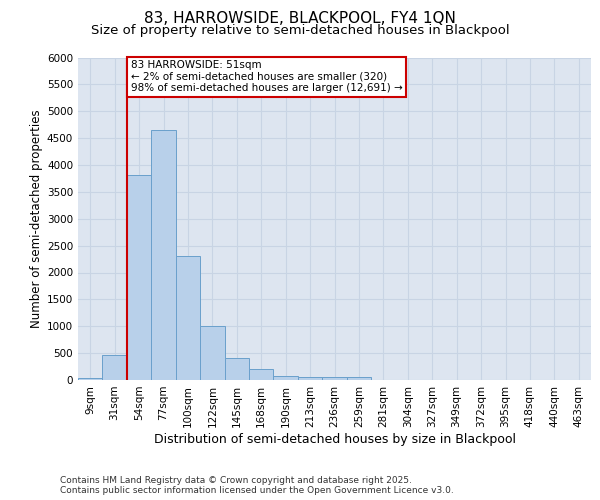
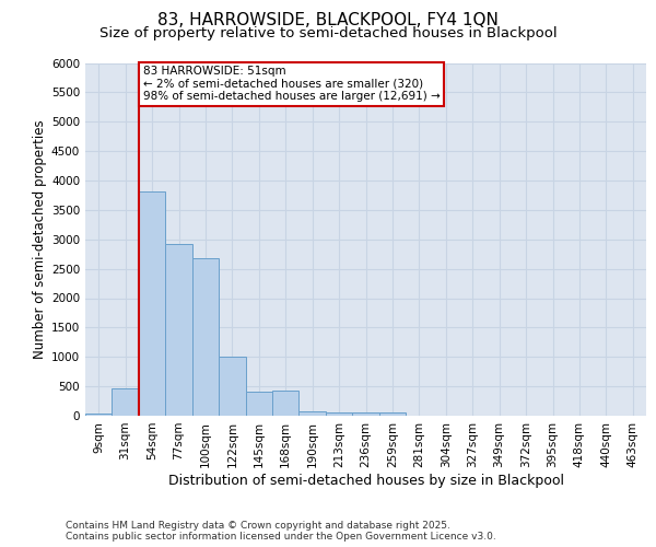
77sqm: 4650 -> 2920
100sqm: 2300 -> 2680
168sqm: 200 -> 420
